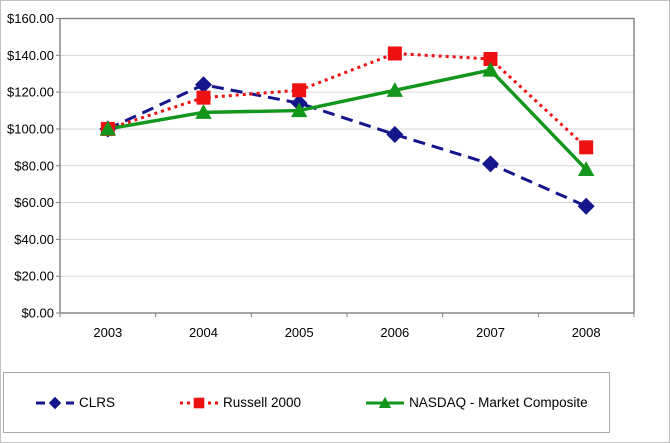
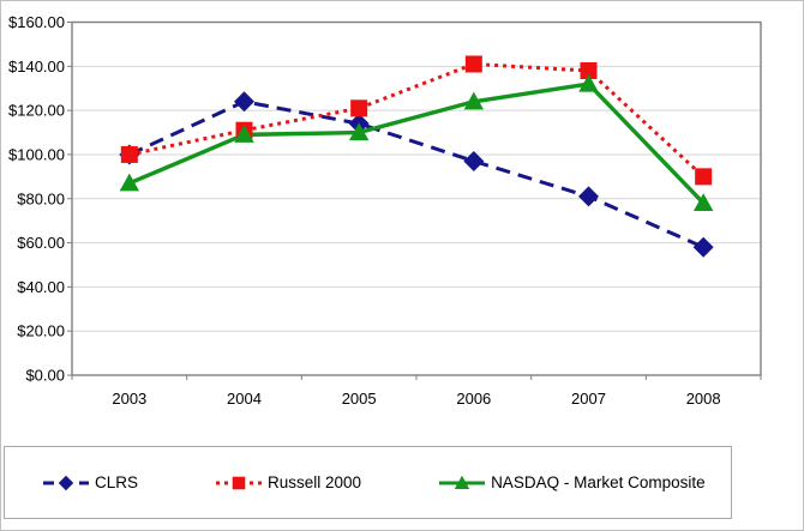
NASDAQ - Market Composite/2003: $100 -> $87
Russell 2000/2004: $117 -> $111
NASDAQ - Market Composite/2006: $121 -> $124
